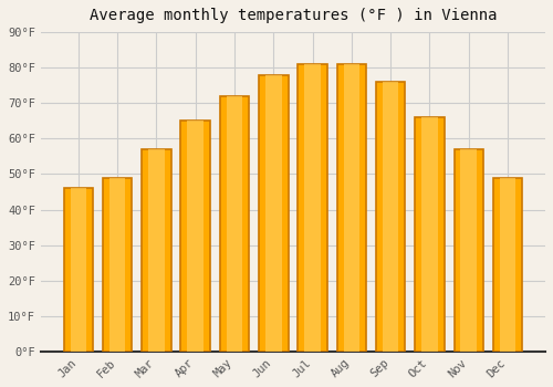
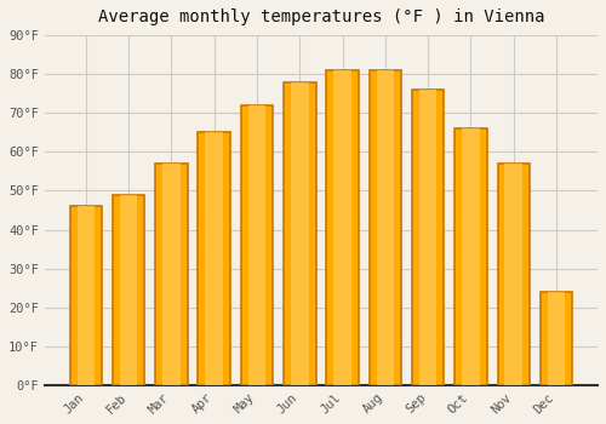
Dec: 49°F -> 24°F
